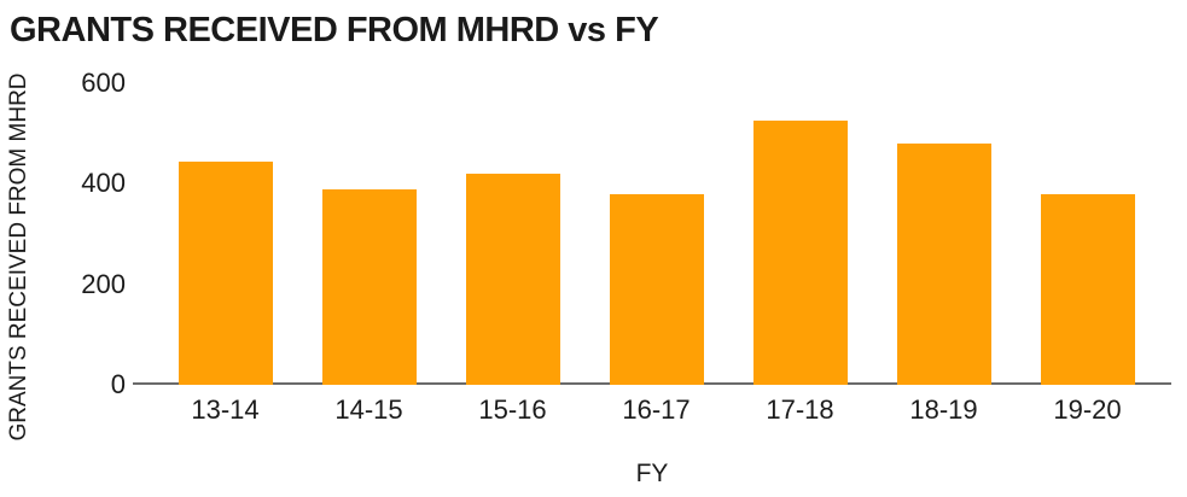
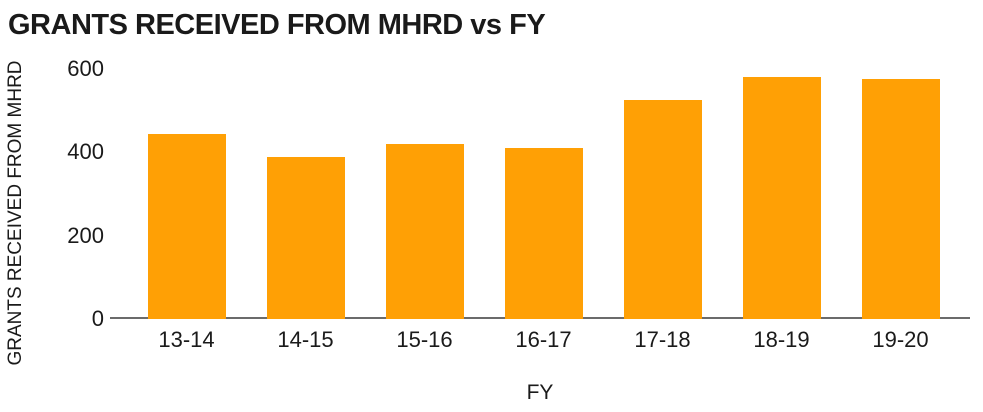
16-17: 380 -> 410
18-19: 480 -> 580
19-20: 380 -> 580
